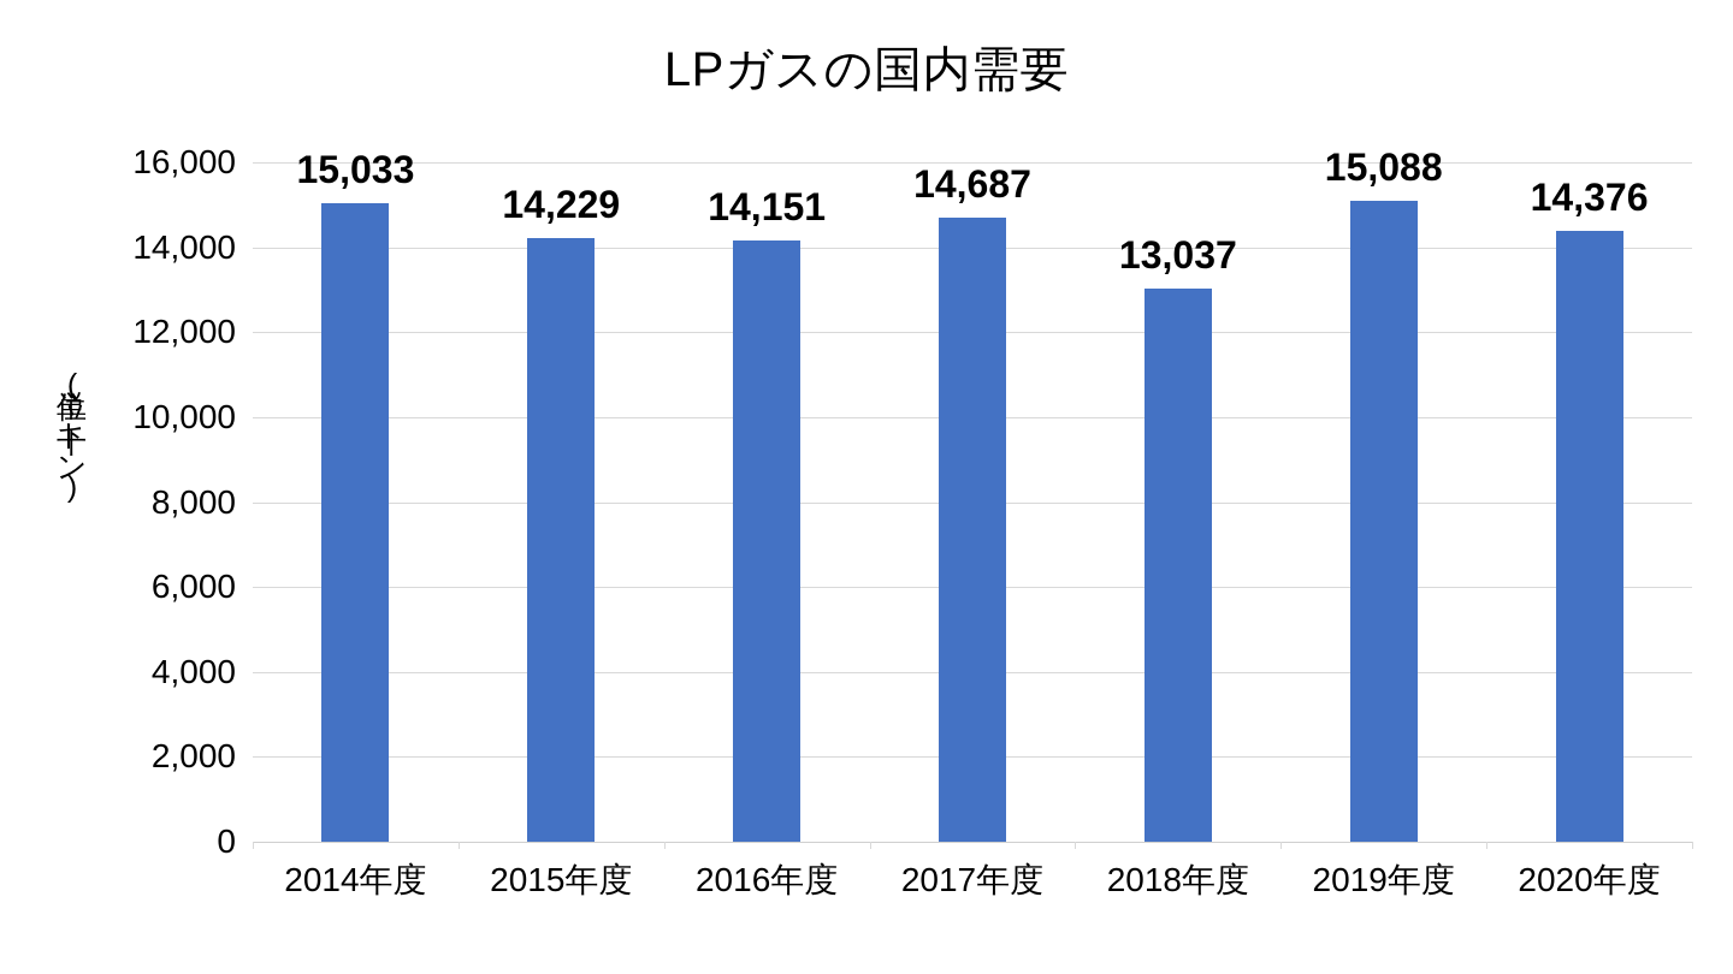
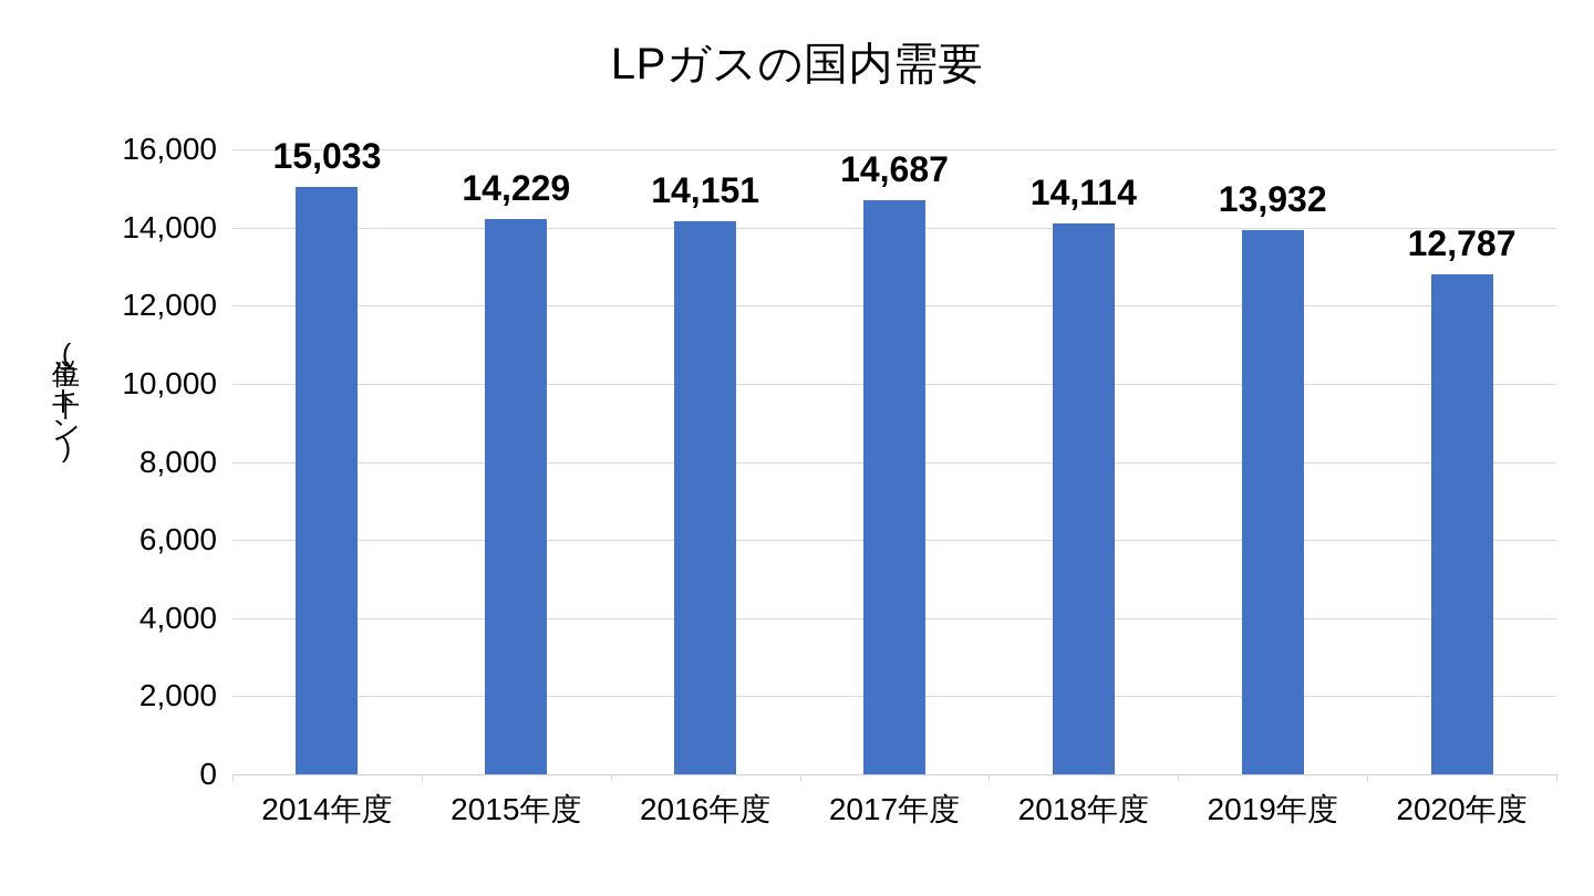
2018年度: 13,037 -> 14,114
2019年度: 15,088 -> 13,932
2020年度: 14,376 -> 12,787
